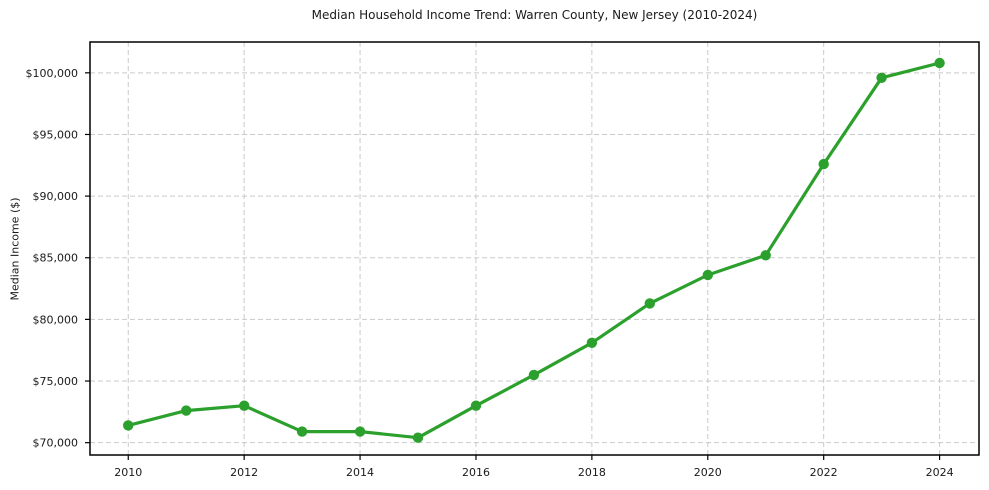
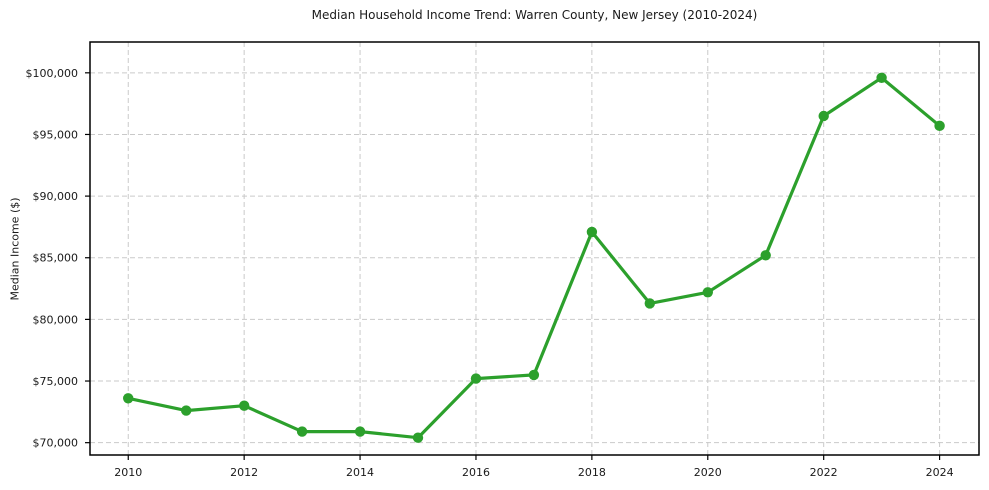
2010: $71400 -> $73600
2016: $73000 -> $75200
2018: $78100 -> $87100
2020: $83600 -> $82200
2022: $92600 -> $96500
2024: $100800 -> $95700
